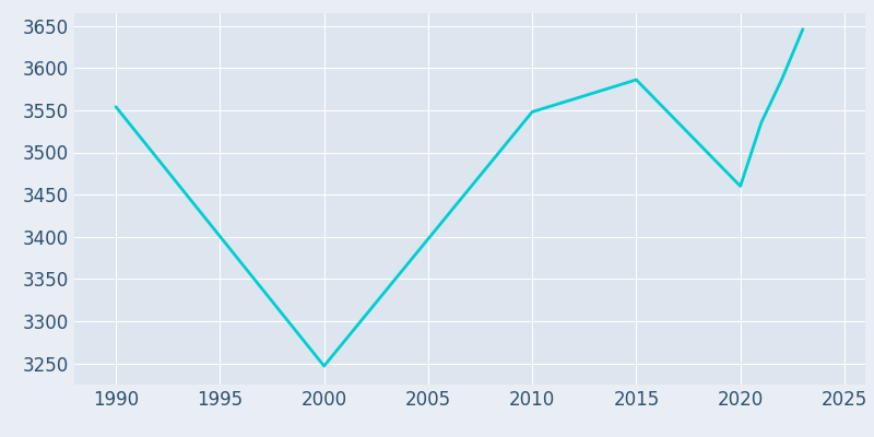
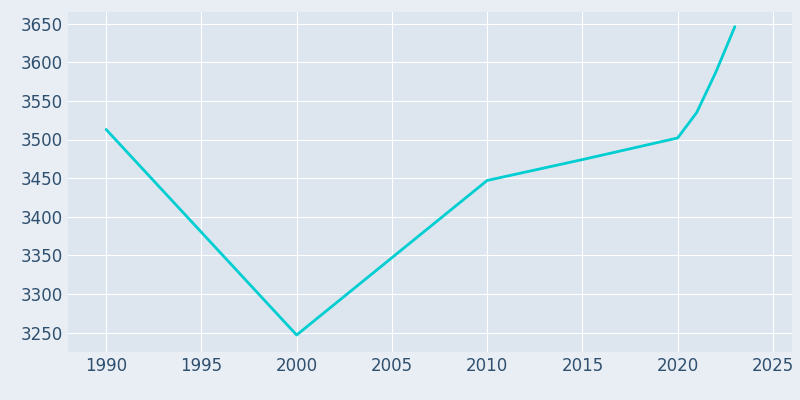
1990: 3554 -> 3513
2010: 3548 -> 3447
2015: 3586 -> 3474
2020: 3460 -> 3502
